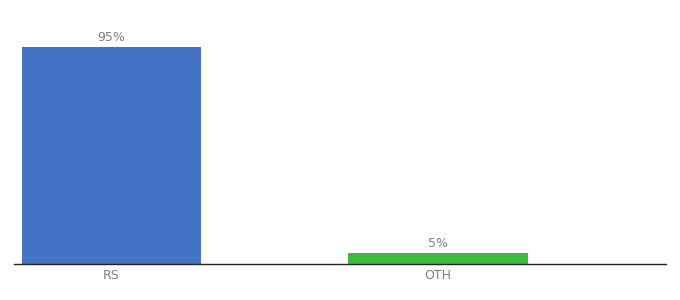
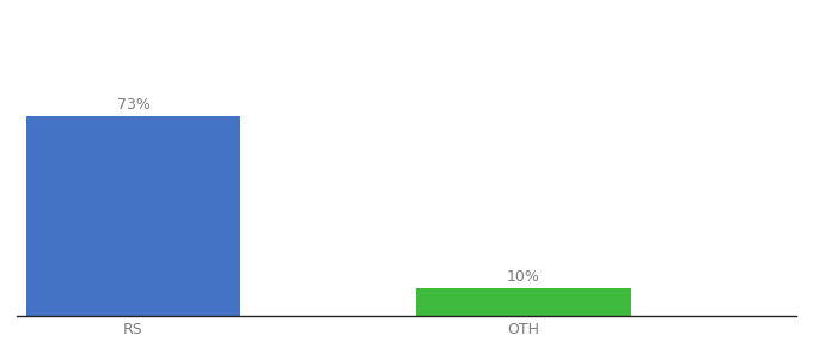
RS: 95% -> 73%
OTH: 5% -> 10%
